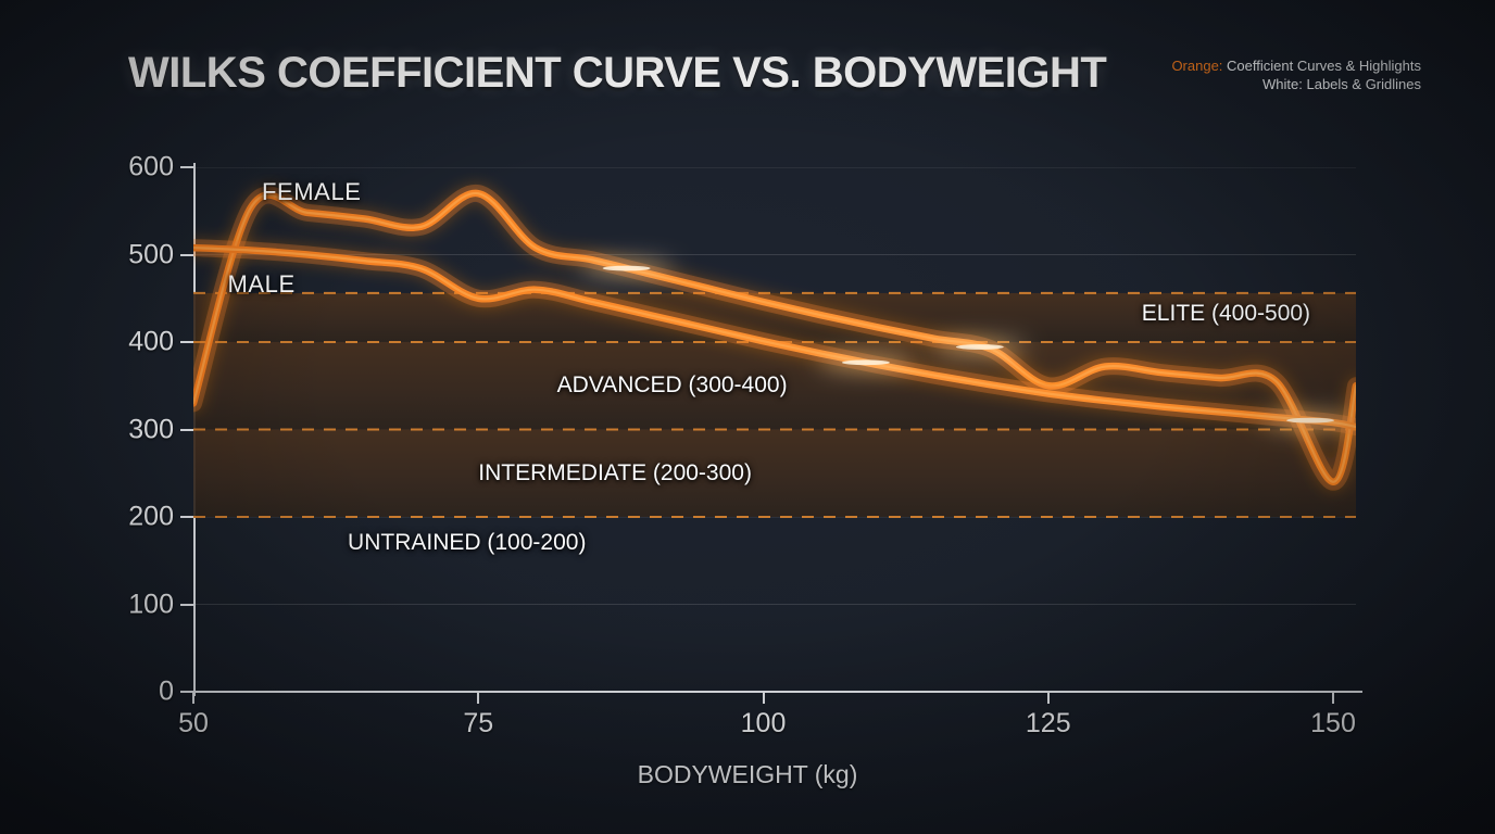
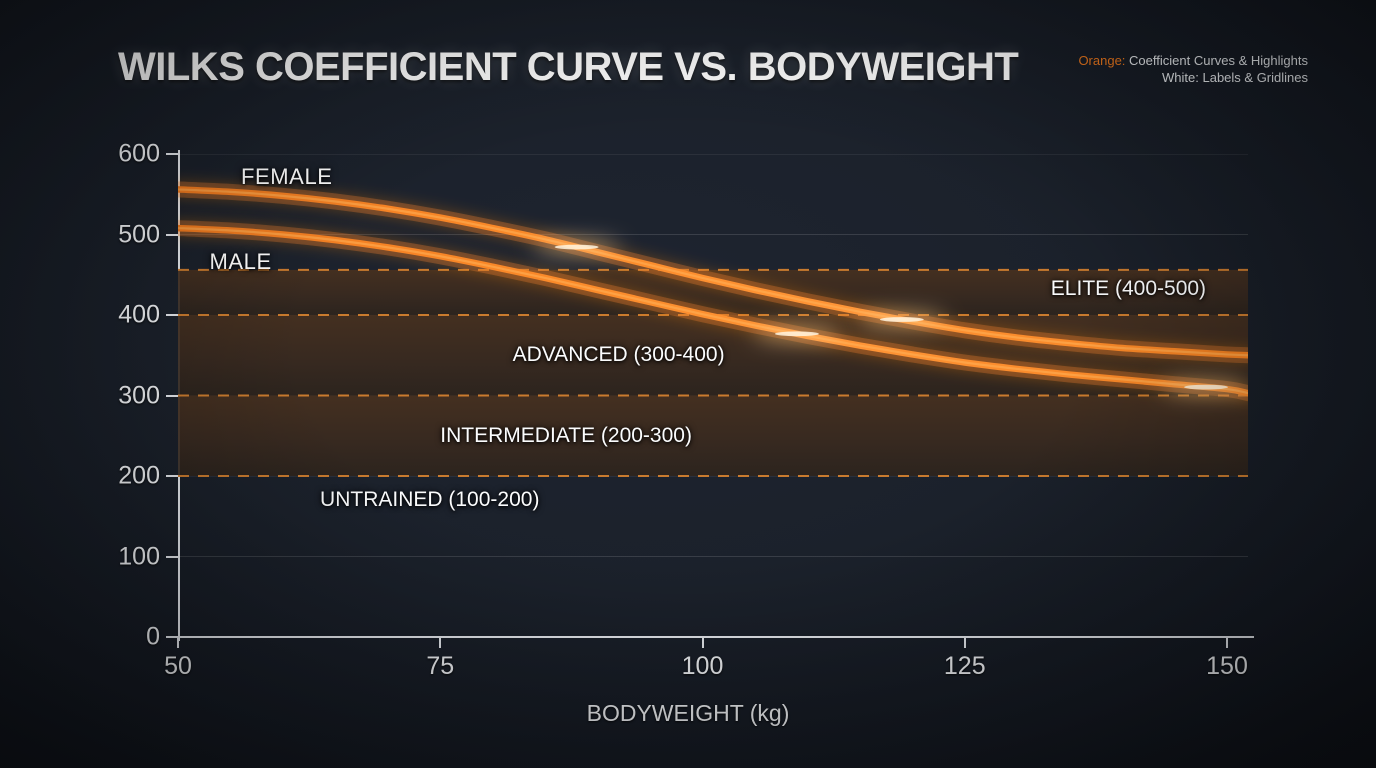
FEMALE/50: 330 -> 560
FEMALE/75: 570 -> 520
MALE/75: 450 -> 470
FEMALE/125: 350 -> 380
FEMALE/150: 240 -> 350
